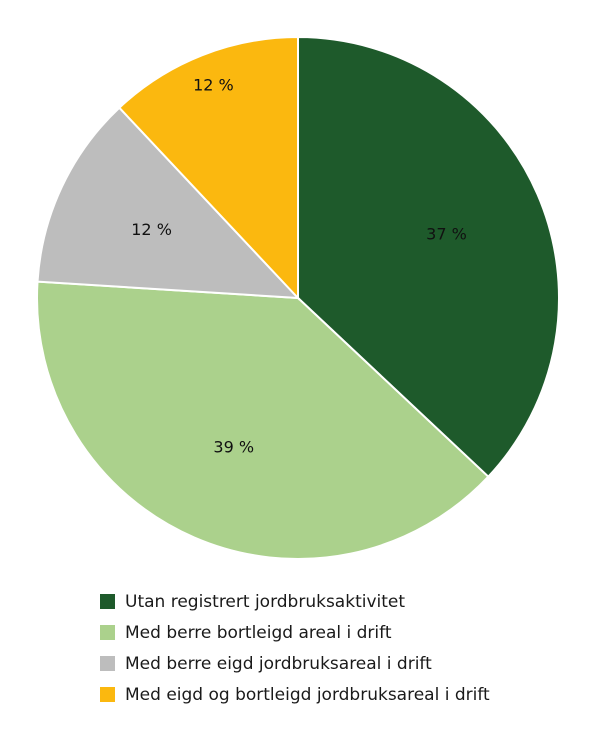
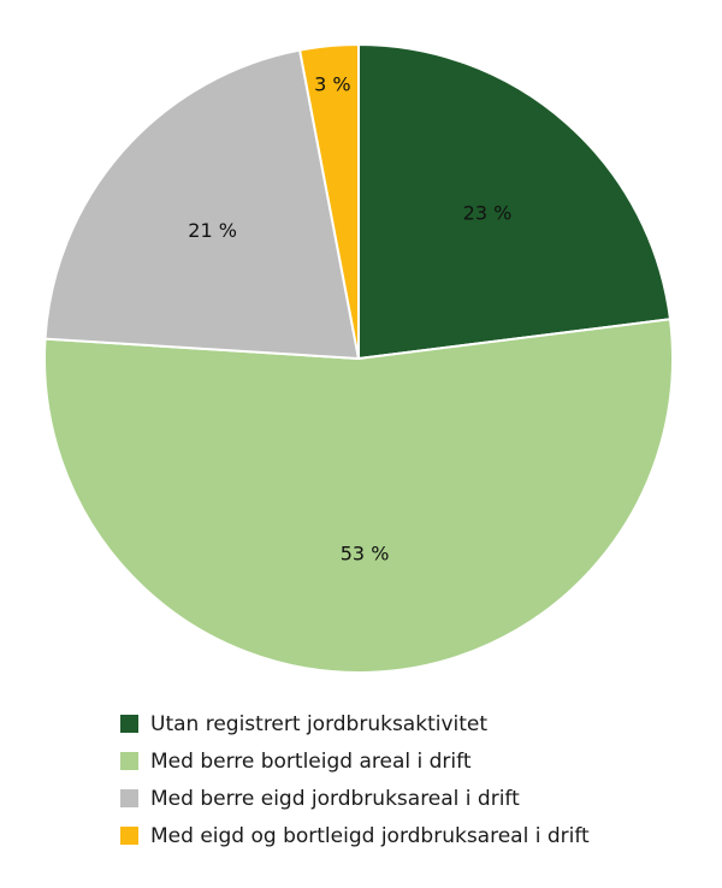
Utan registrert jordbruksaktivitet: 37 -> 23
Med berre bortleigd areal i drift: 39 -> 53
Med berre eigd jordbruksareal i drift: 12 -> 21
Med eigd og bortleigd jordbruksareal i drift: 12 -> 3
